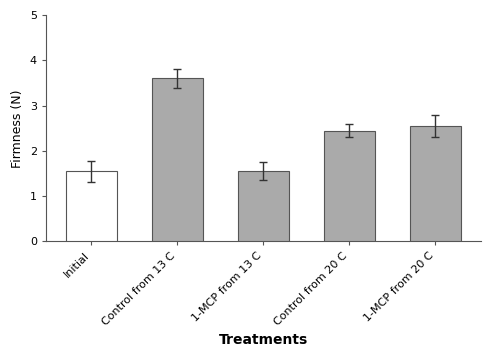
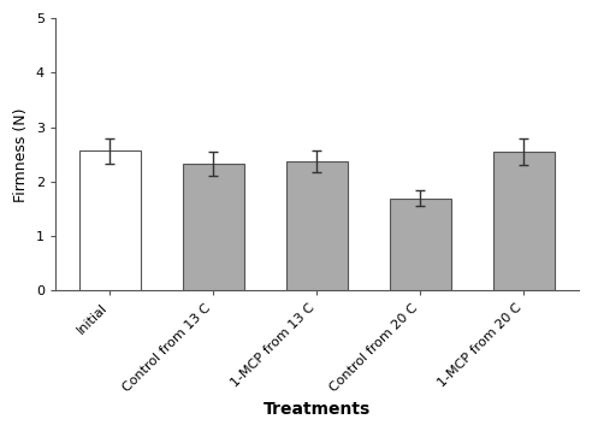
Initial: 1.55 -> 2.57
Control from 13 C: 3.60 -> 2.32
1-MCP from 13 C: 1.55 -> 2.37
Control from 20 C: 2.45 -> 1.70
